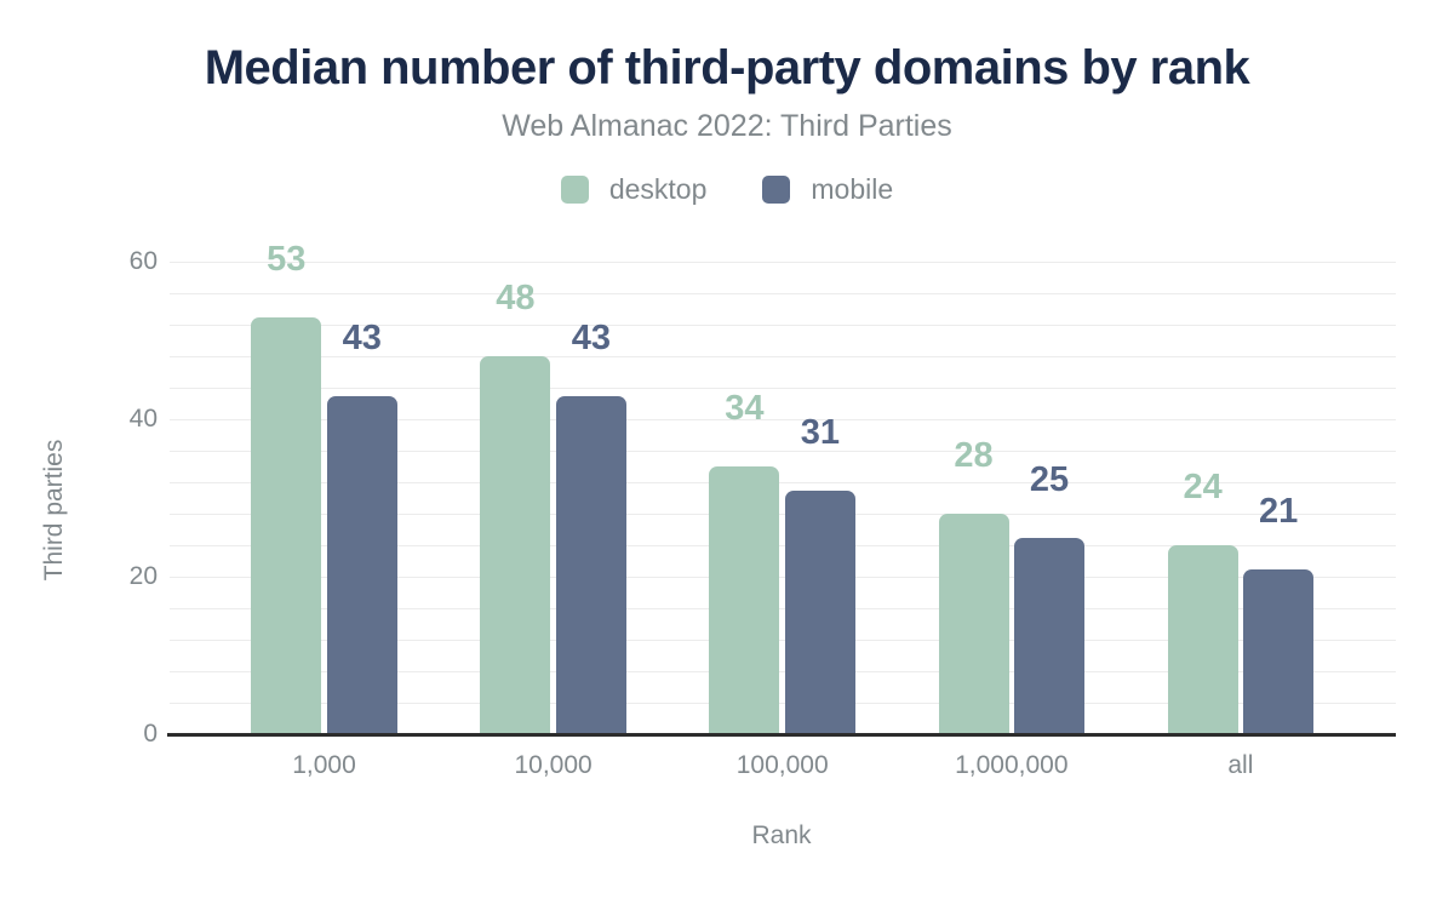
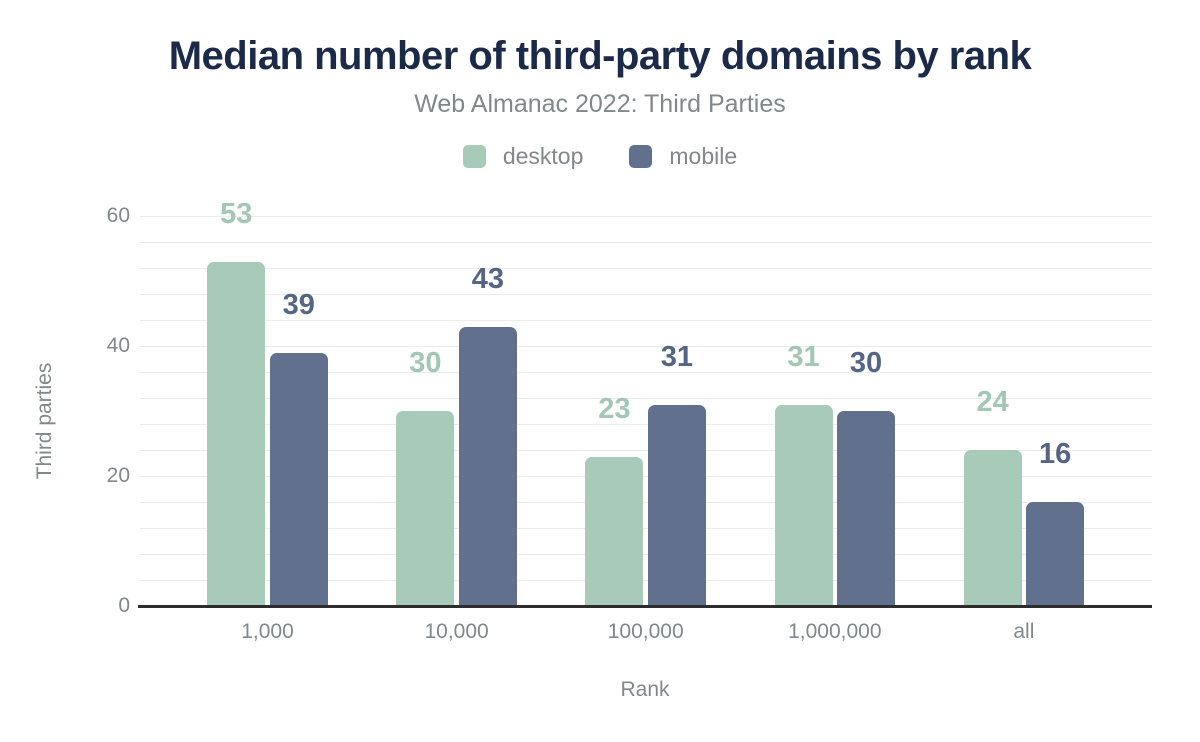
mobile/1,000: 43 -> 39
desktop/10,000: 48 -> 30
desktop/100,000: 34 -> 23
desktop/1,000,000: 28 -> 31
mobile/1,000,000: 25 -> 30
mobile/all: 21 -> 16
